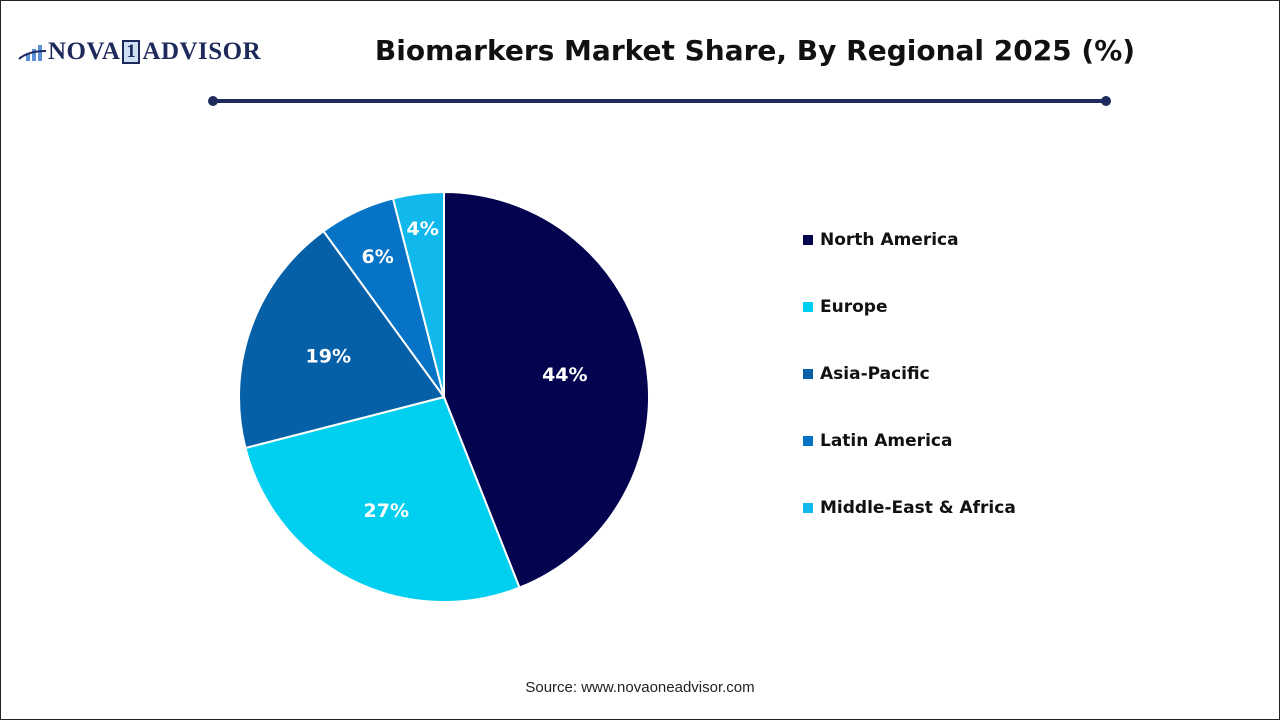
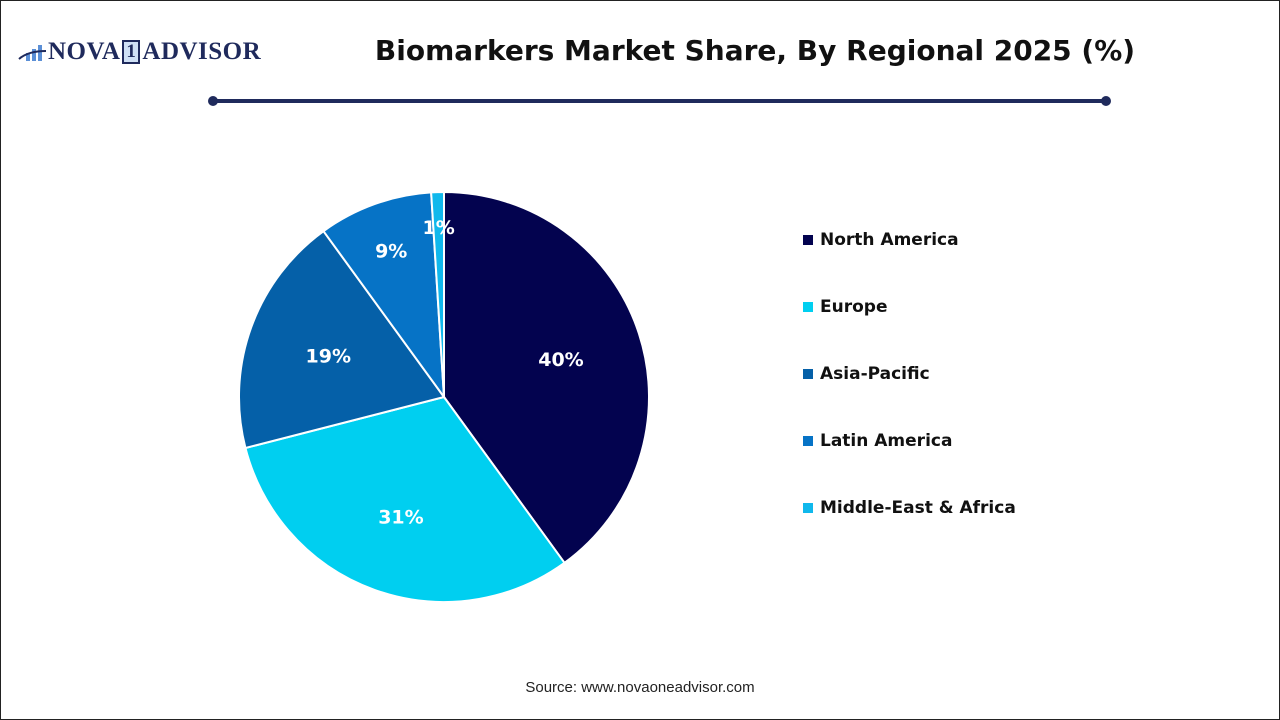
North America: 44% -> 40%
Europe: 27% -> 31%
Latin America: 6% -> 9%
Middle-East & Africa: 4% -> 1%
